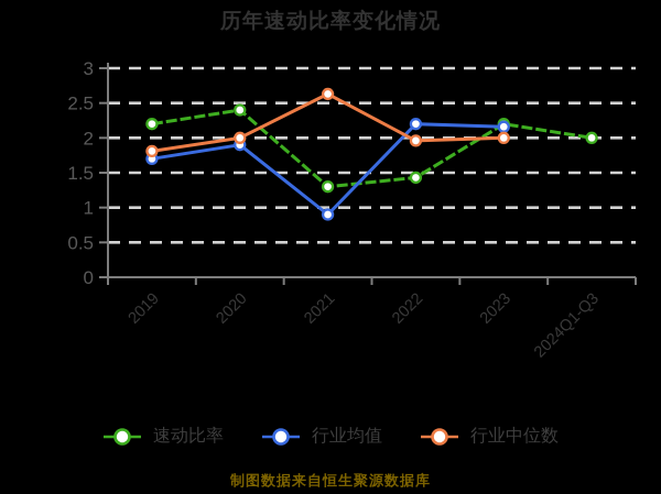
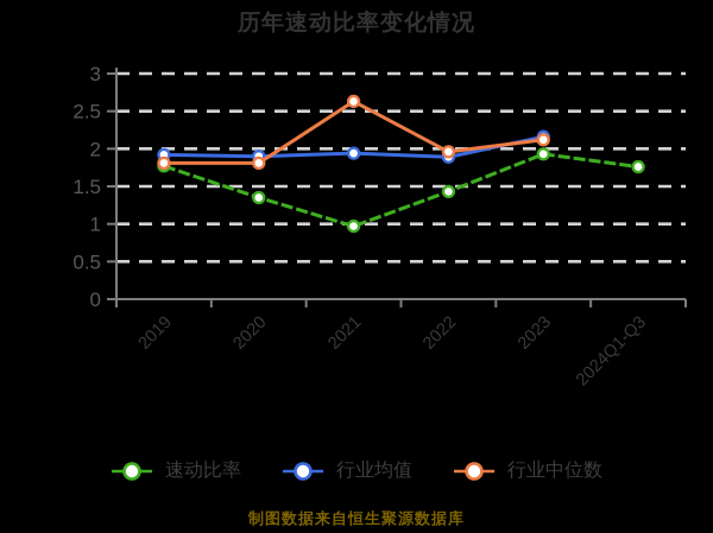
速动比率/2019: 2.2 -> 1.8
行业均值/2019: 1.7 -> 1.9
速动比率/2020: 2.4 -> 1.4
行业中位数/2020: 2.0 -> 1.8
速动比率/2021: 1.3 -> 1.0
行业均值/2021: 0.9 -> 1.9
行业均值/2022: 2.2 -> 1.9
速动比率/2023: 2.2 -> 1.9
行业中位数/2023: 2.0 -> 2.1
速动比率/2024Q1-Q3: 2.0 -> 1.8
